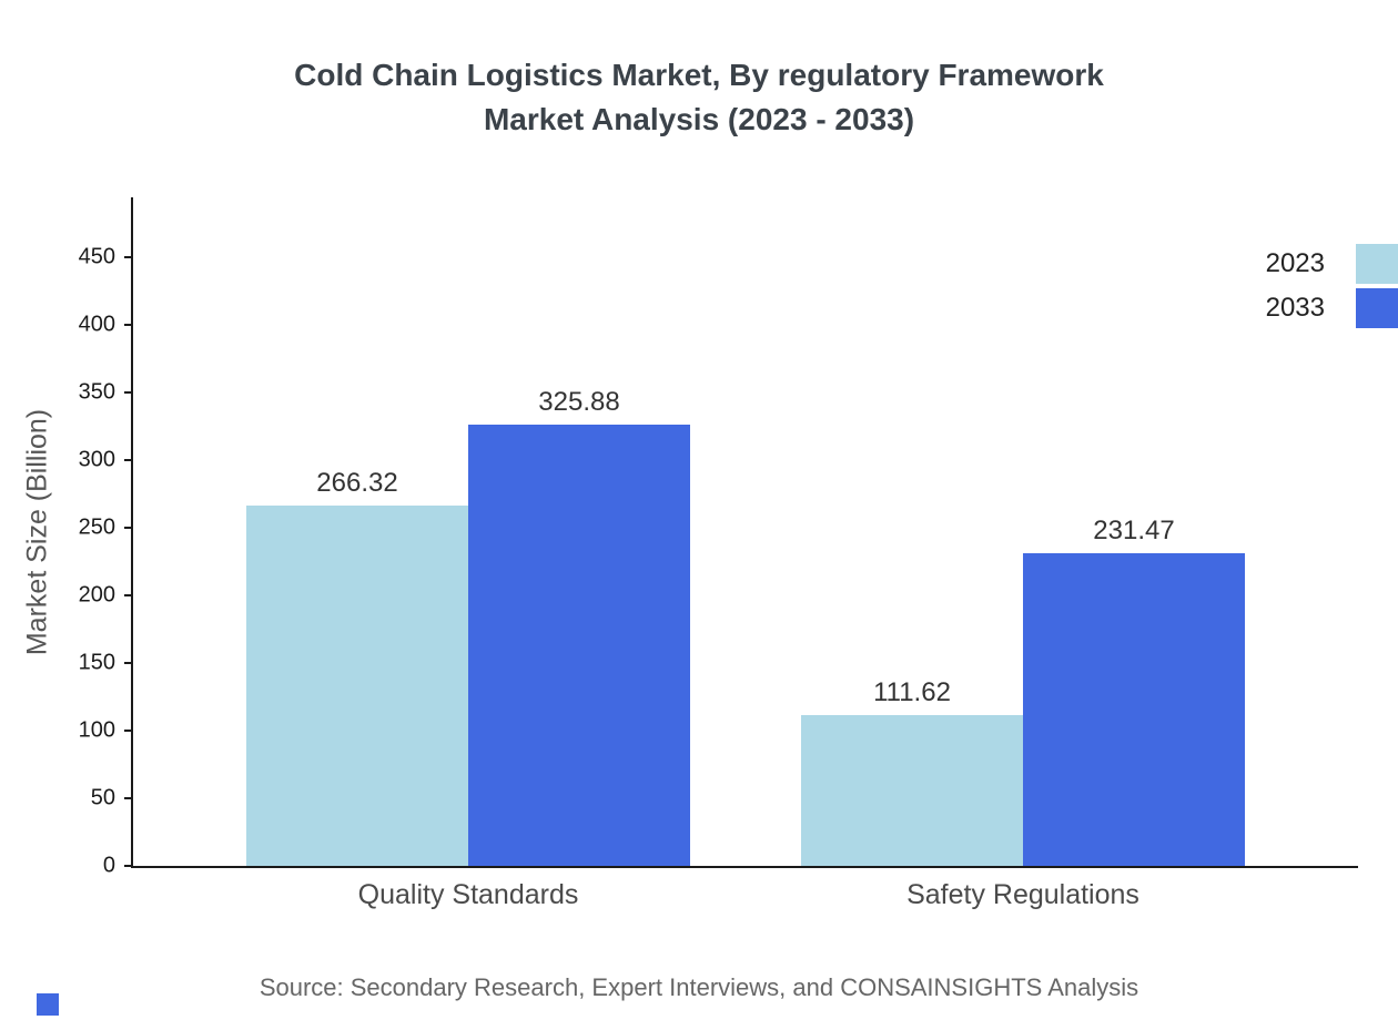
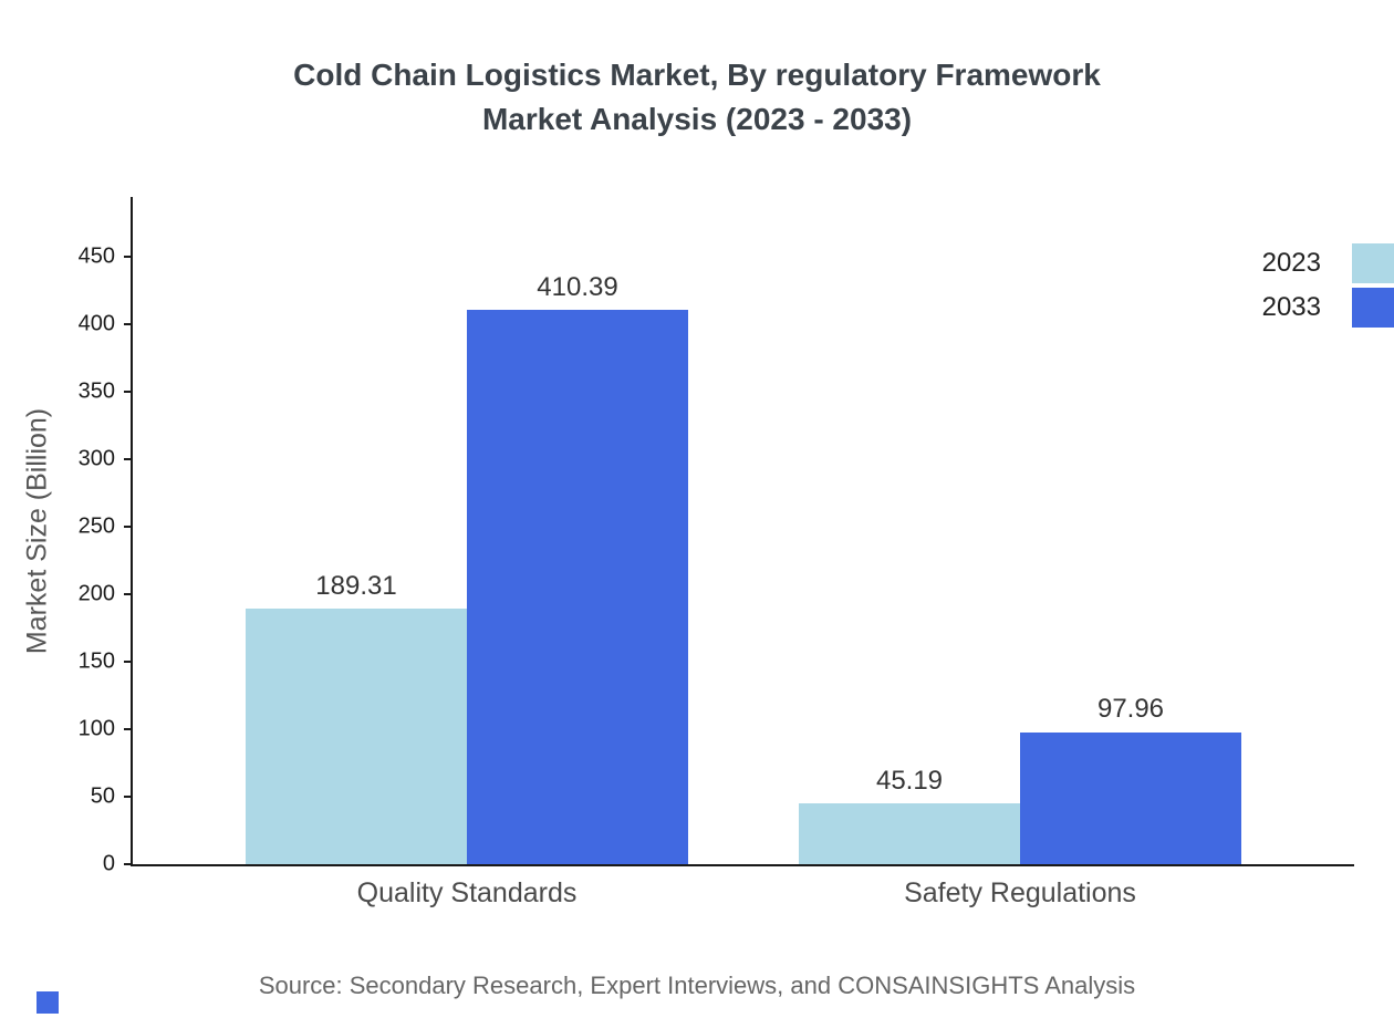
2023/Quality Standards: 266.32 -> 189.31
2033/Quality Standards: 325.88 -> 410.39
2023/Safety Regulations: 111.62 -> 45.19
2033/Safety Regulations: 231.47 -> 97.96
